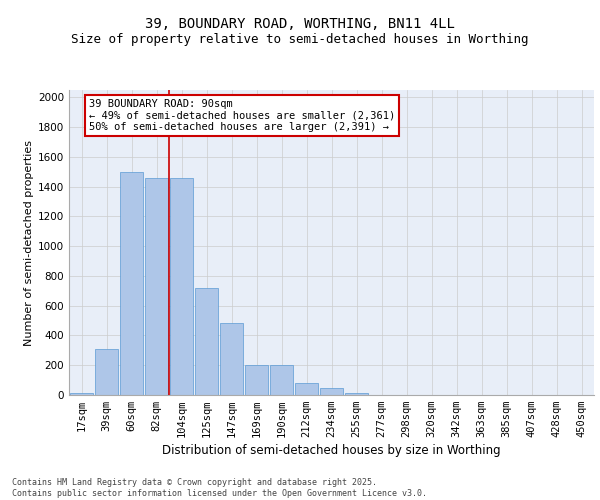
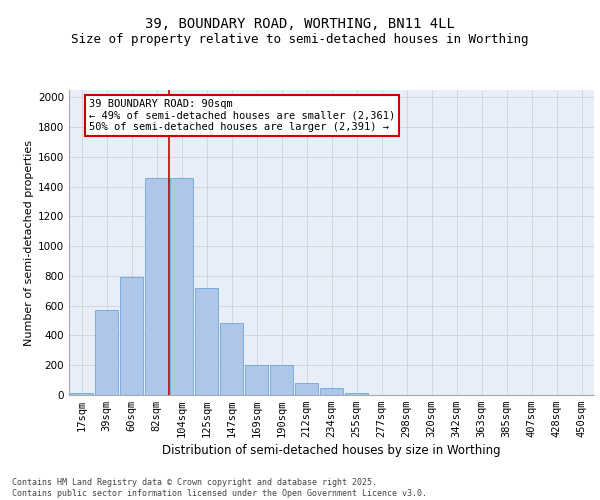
39sqm: 310 -> 570
60sqm: 1500 -> 790
